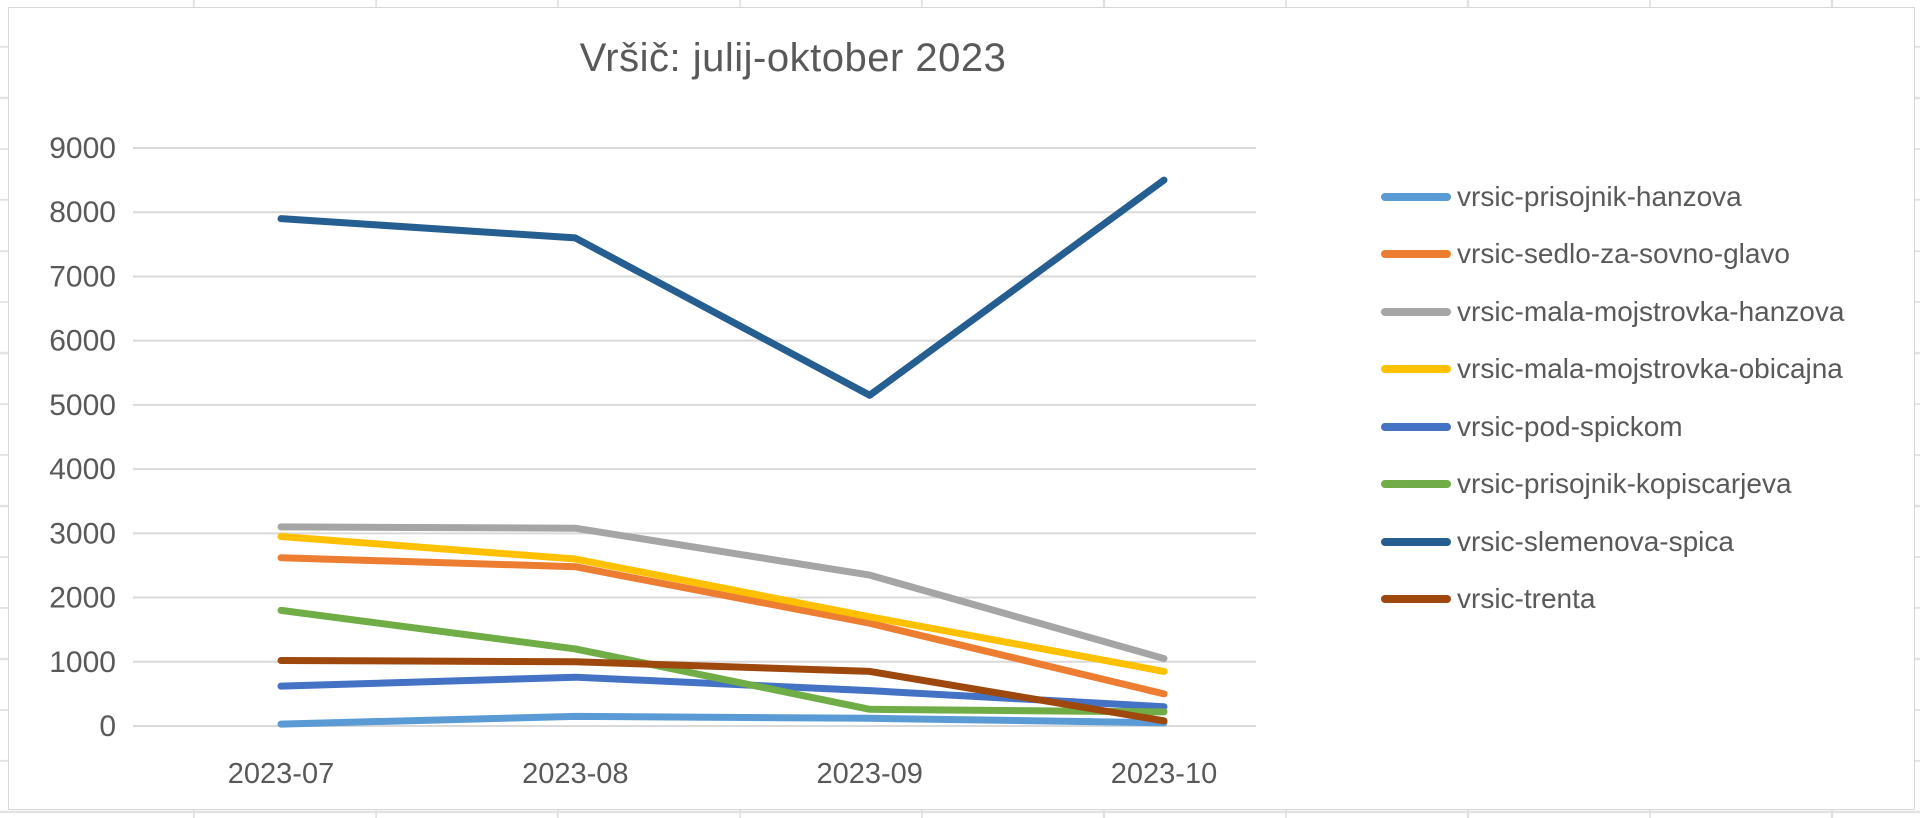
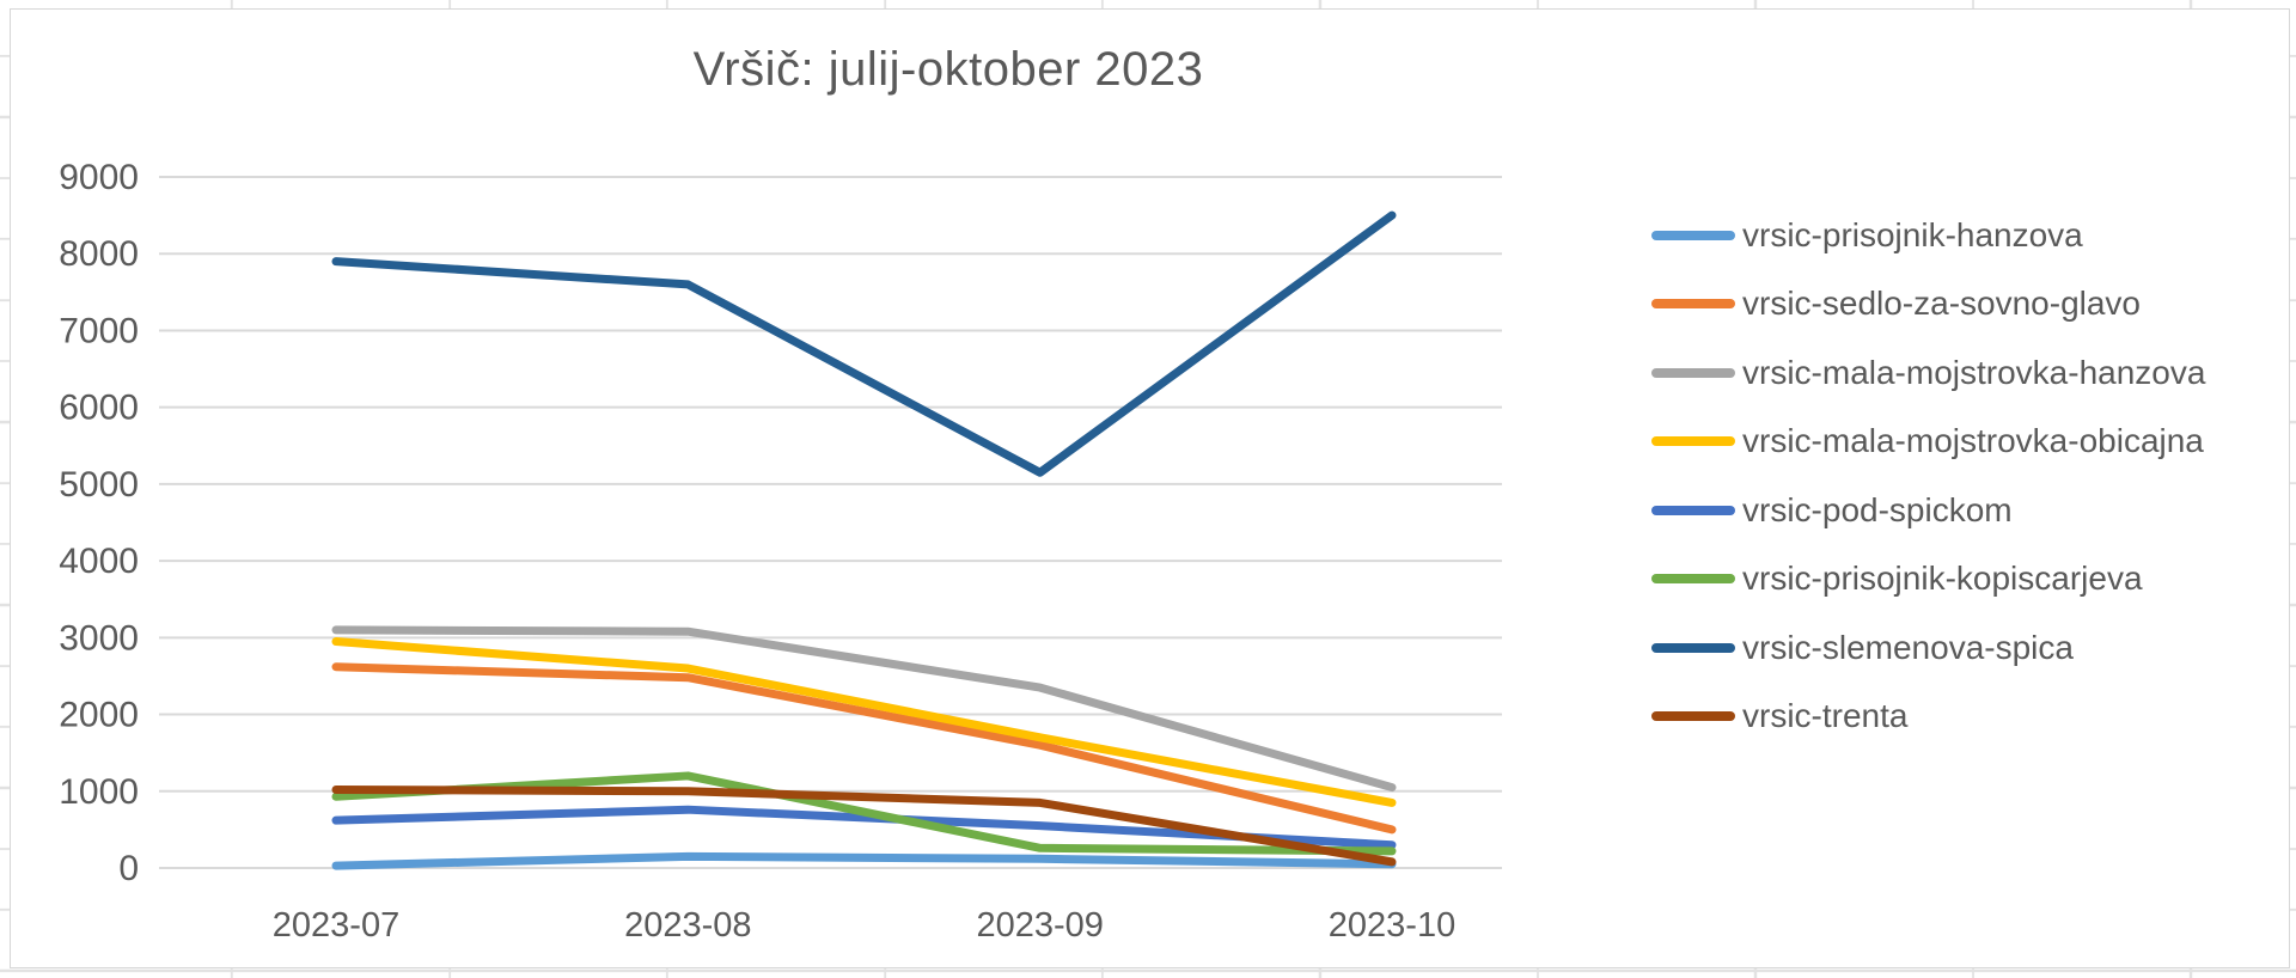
vrsic-prisojnik-kopiscarjeva/2023-07: 1800 -> 900
